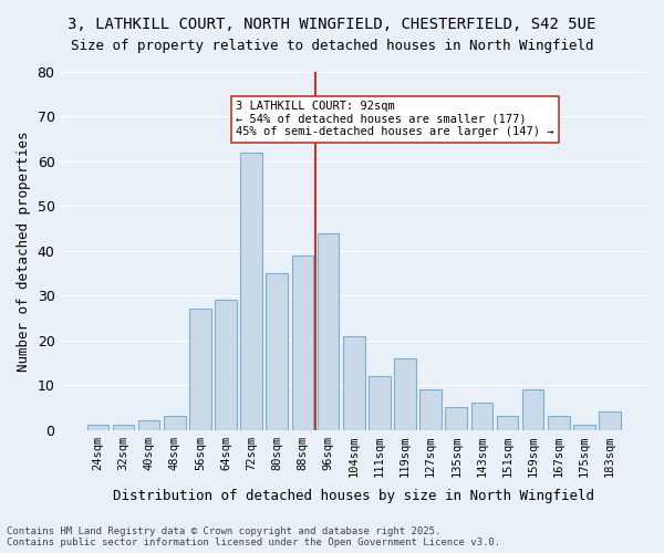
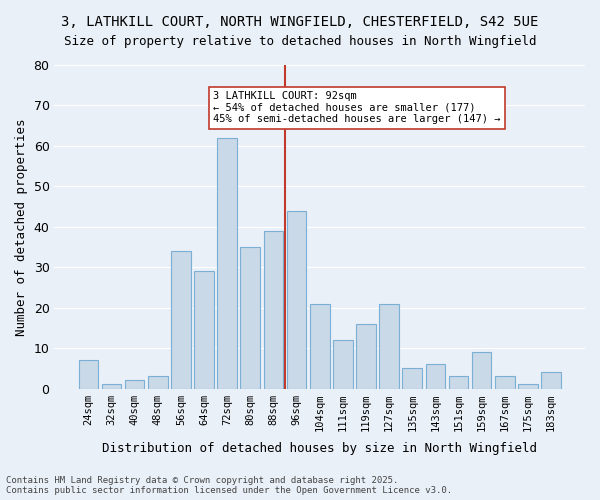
24sqm: 1 -> 7
56sqm: 27 -> 34
127sqm: 9 -> 21
